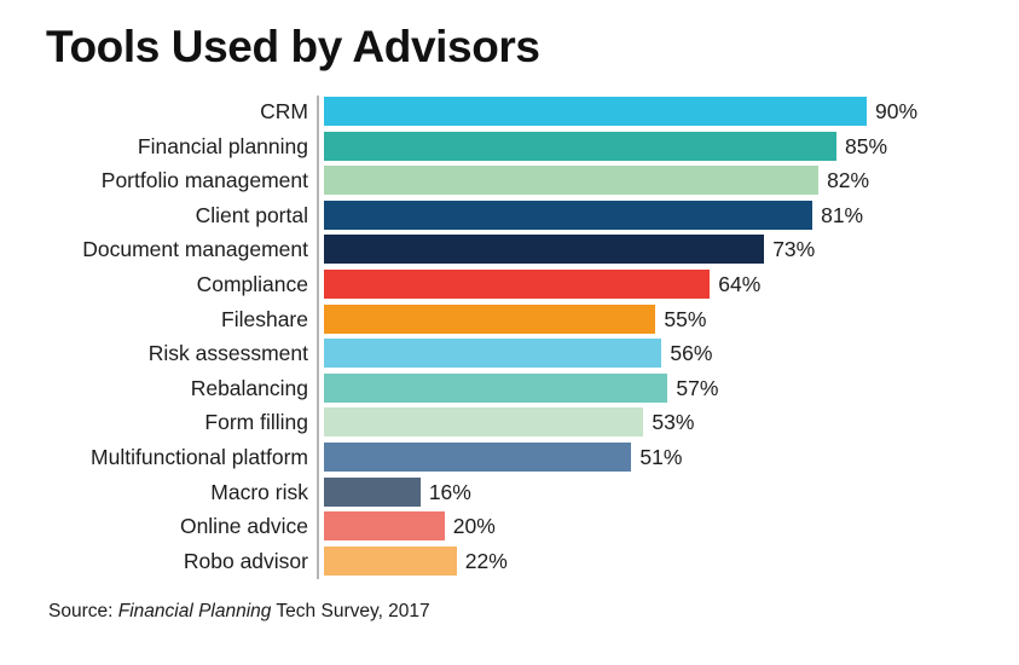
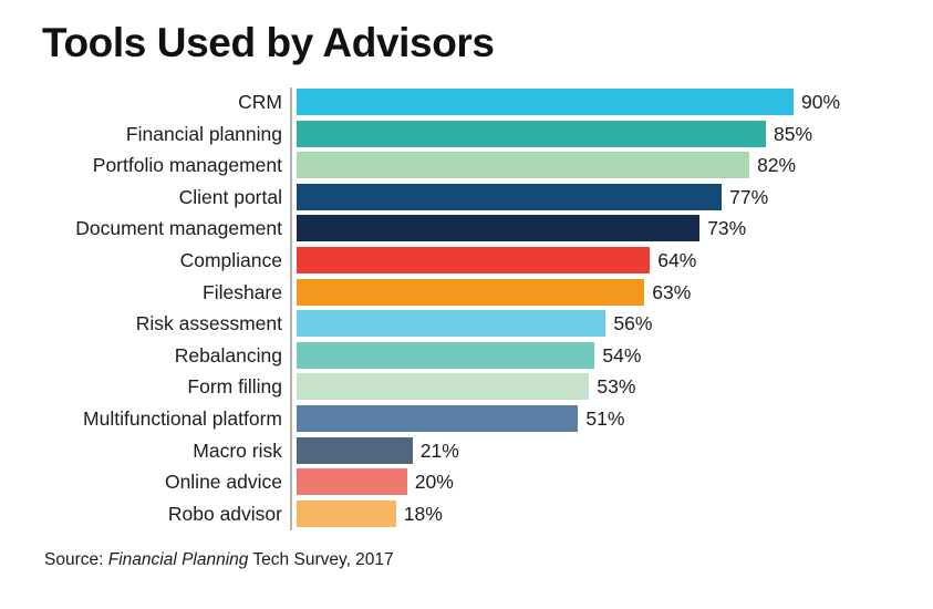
Client portal: 81% -> 77%
Fileshare: 55% -> 63%
Rebalancing: 57% -> 54%
Macro risk: 16% -> 21%
Robo advisor: 22% -> 18%
